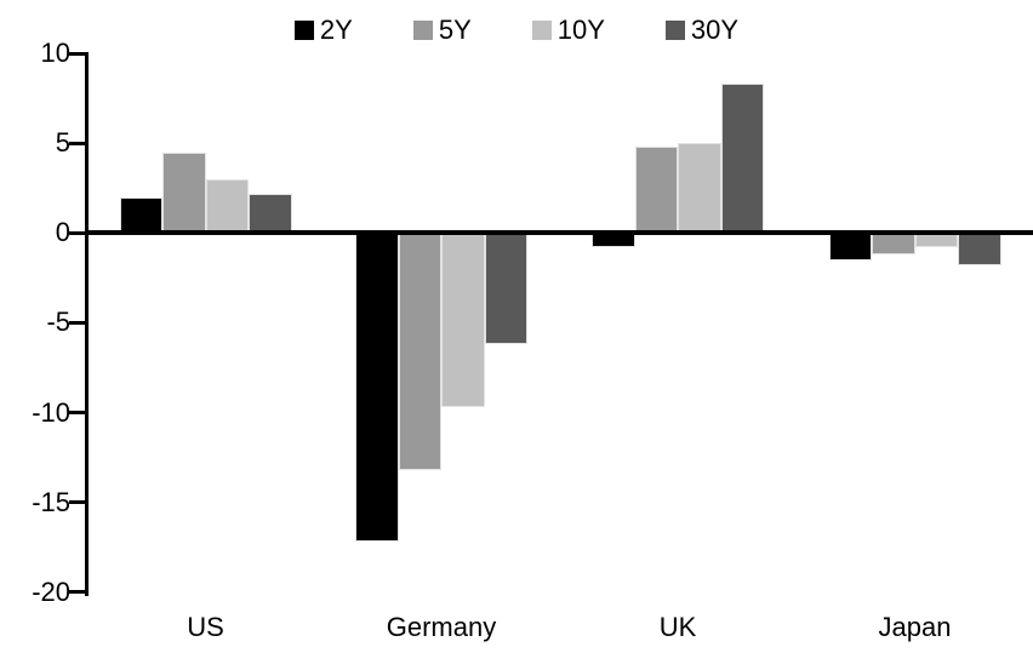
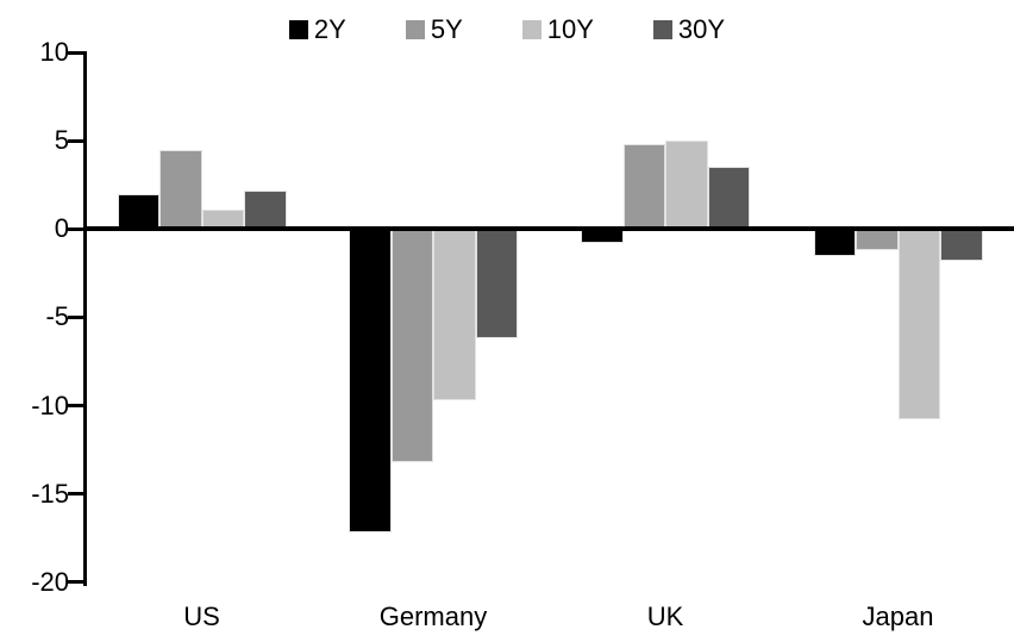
10Y/US: 3.0 -> 1.1
30Y/UK: 8.3 -> 3.5
10Y/Japan: -0.8 -> -10.8
